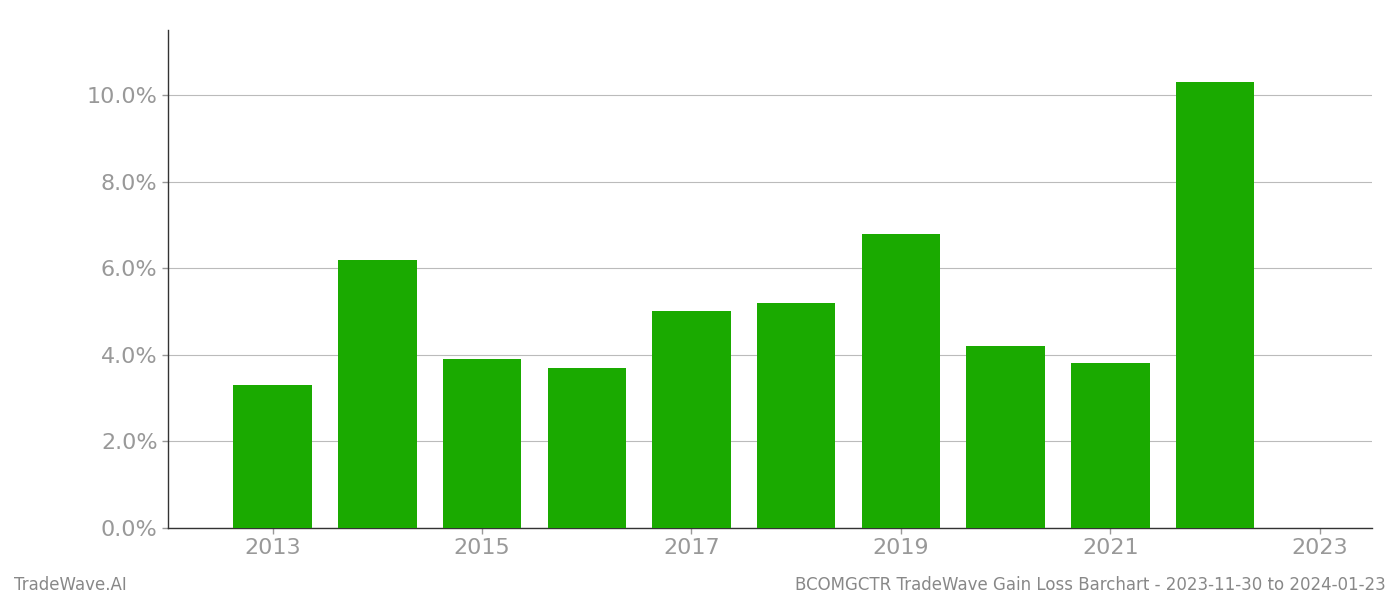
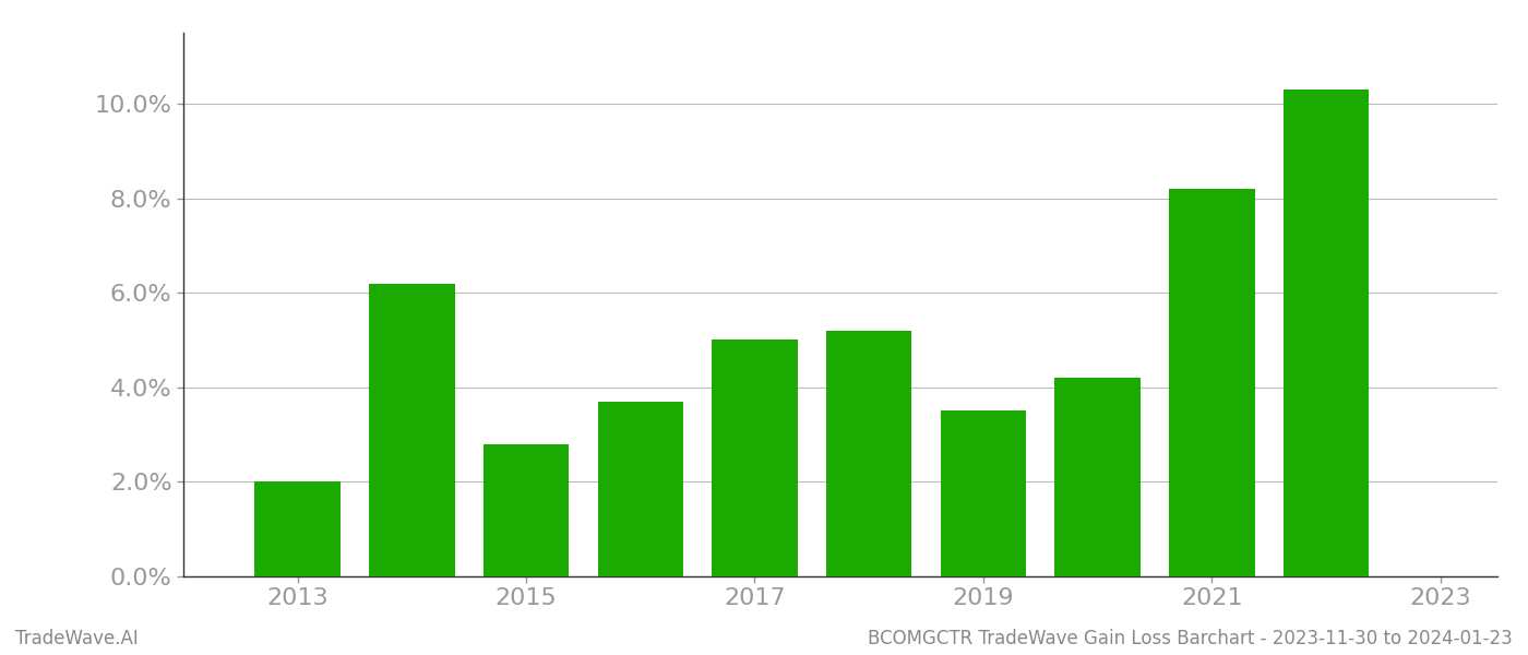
2013: 3.3% -> 2.0%
2015: 3.9% -> 2.8%
2019: 6.8% -> 3.5%
2021: 3.8% -> 8.2%
